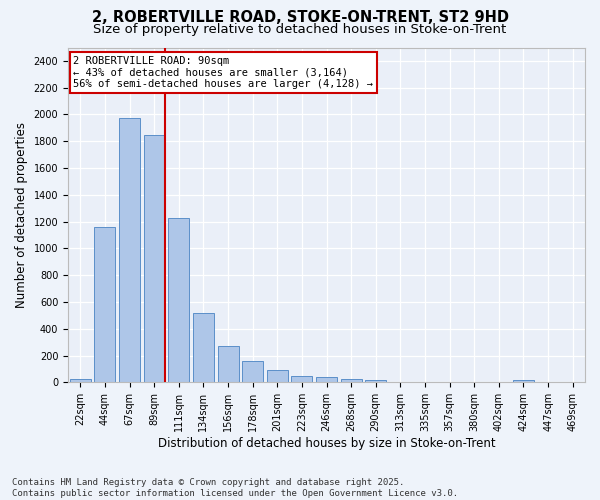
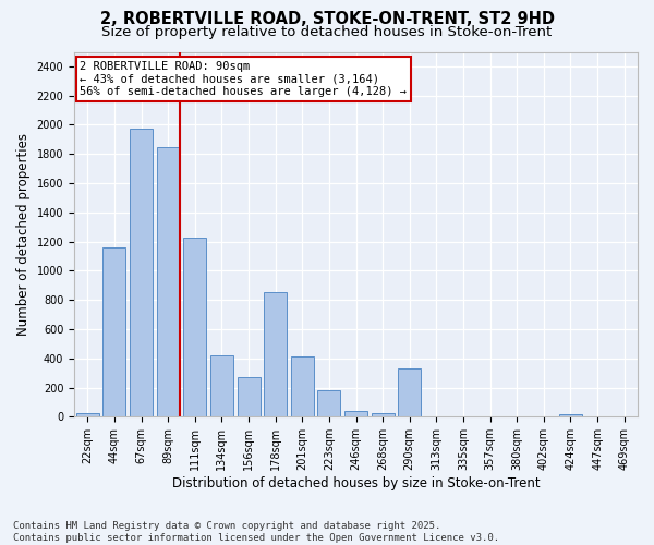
134sqm: 520 -> 420
178sqm: 160 -> 850
201sqm: 90 -> 410
223sqm: 50 -> 180
290sqm: 20 -> 330
